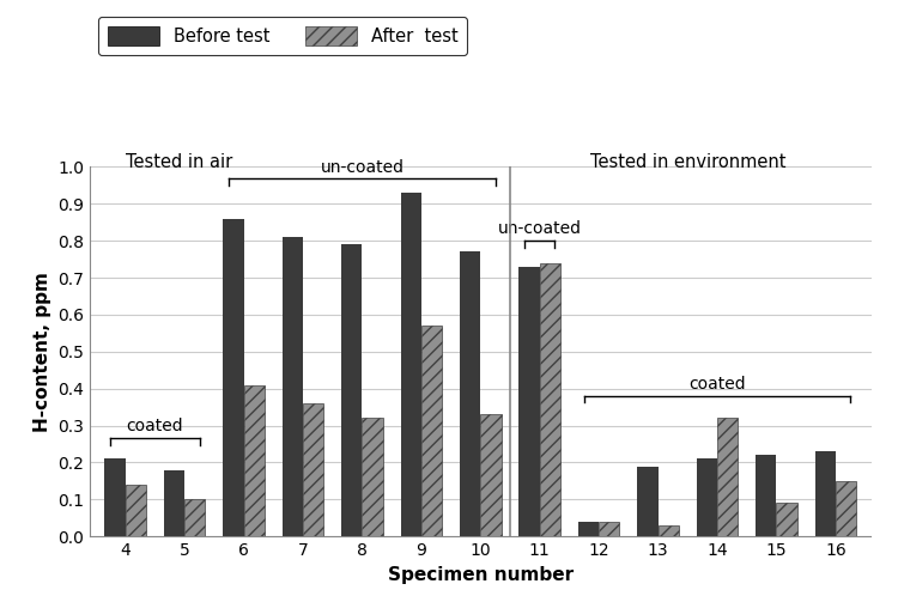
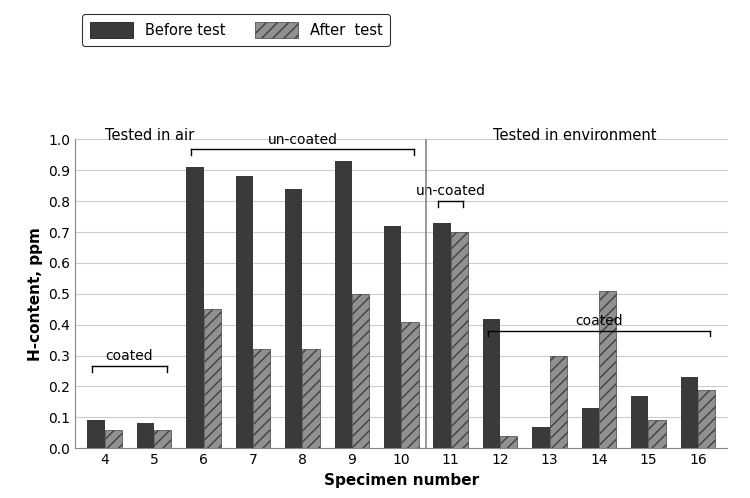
Before test/4: 0.21 -> 0.09
After test/4: 0.14 -> 0.06
Before test/5: 0.18 -> 0.08
After test/5: 0.10 -> 0.06
Before test/6: 0.86 -> 0.91
After test/6: 0.41 -> 0.45
Before test/7: 0.81 -> 0.88
After test/7: 0.36 -> 0.32
Before test/8: 0.79 -> 0.84
After test/9: 0.57 -> 0.50
Before test/10: 0.77 -> 0.72
After test/10: 0.33 -> 0.41
After test/11: 0.74 -> 0.70
Before test/12: 0.04 -> 0.42
Before test/13: 0.19 -> 0.07
After test/13: 0.03 -> 0.30
Before test/14: 0.21 -> 0.13
After test/14: 0.32 -> 0.51
Before test/15: 0.22 -> 0.17
After test/16: 0.15 -> 0.19
